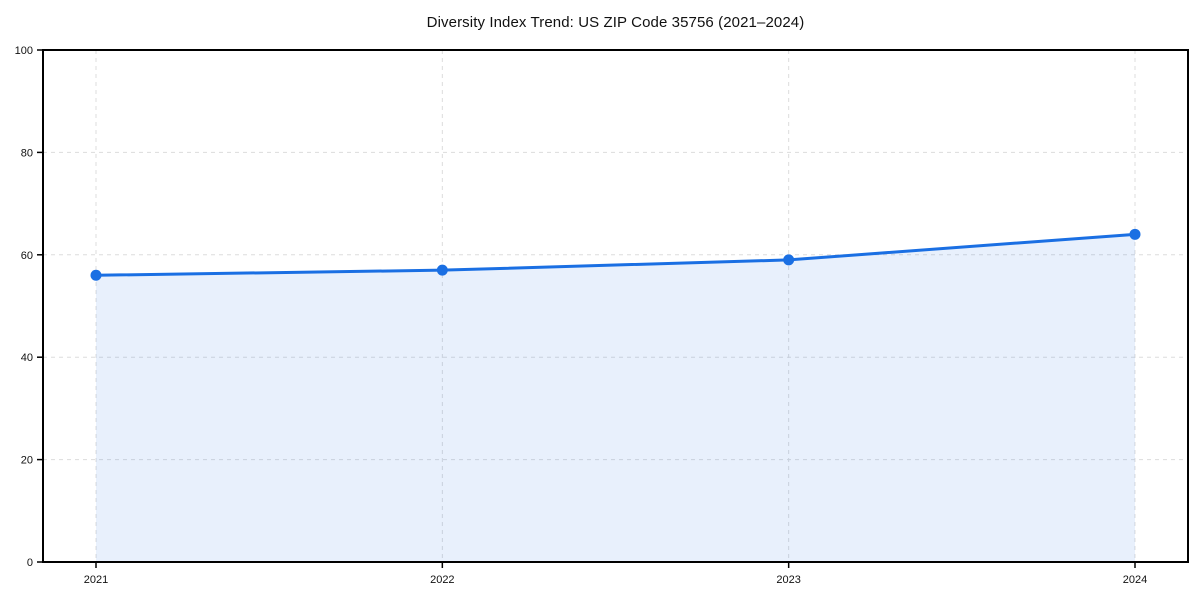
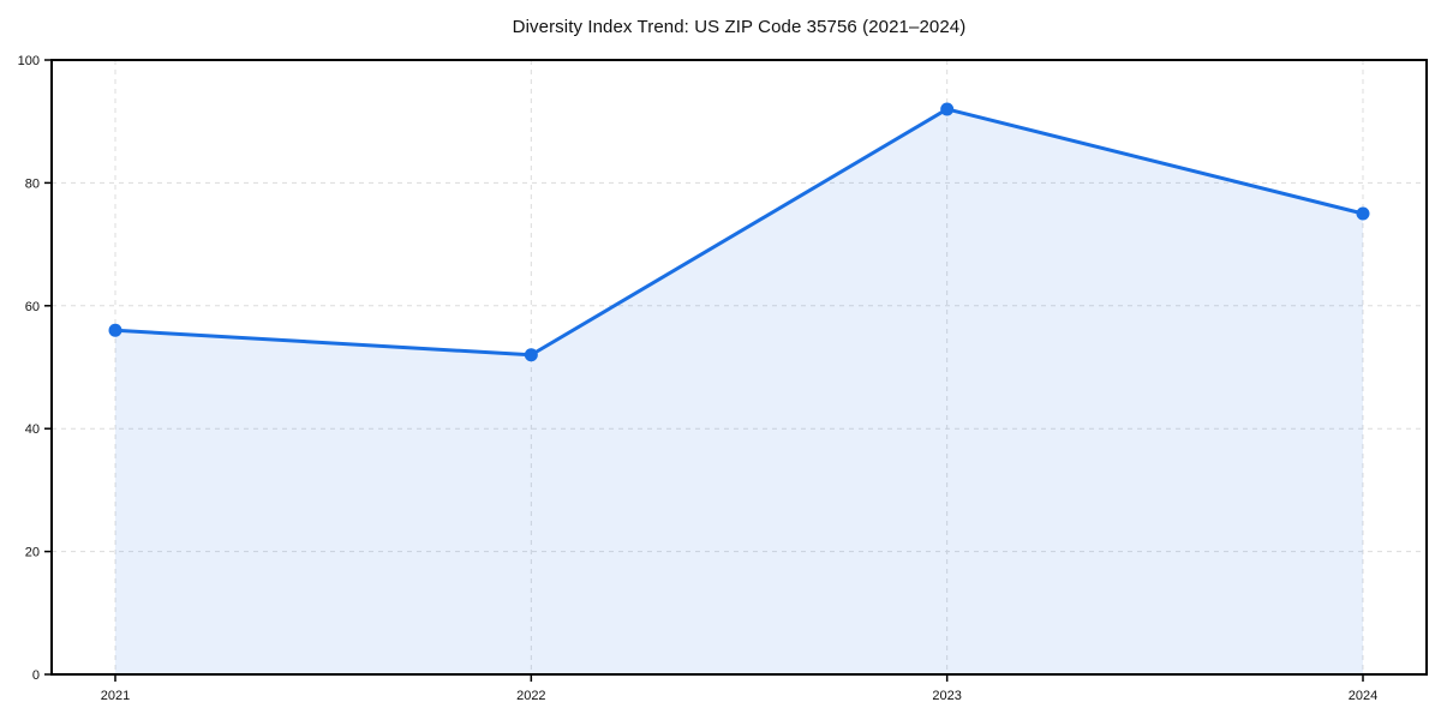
2022: 57 -> 52
2023: 59 -> 92
2024: 64 -> 75
